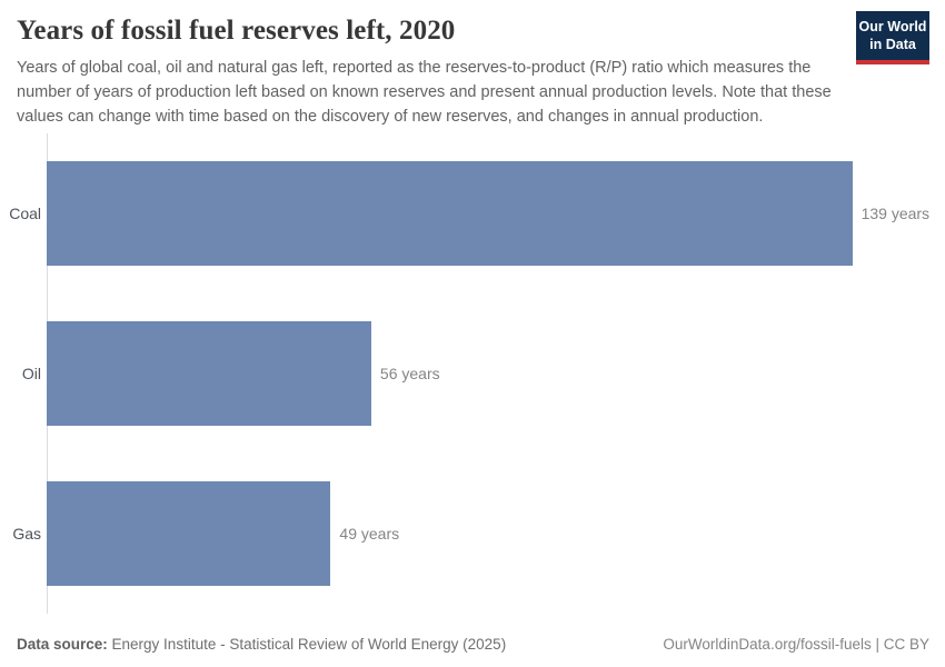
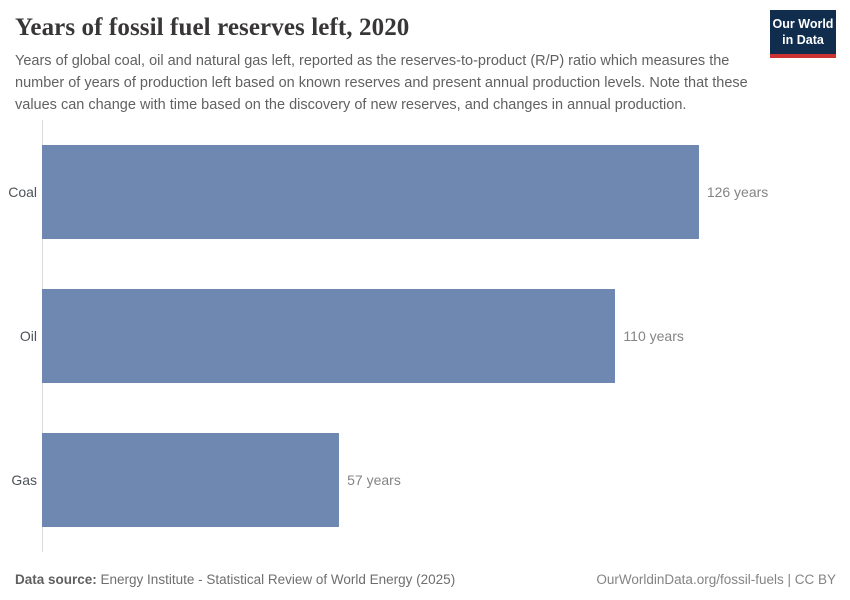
Coal: 139 -> 126
Oil: 56 -> 110
Gas: 49 -> 57
